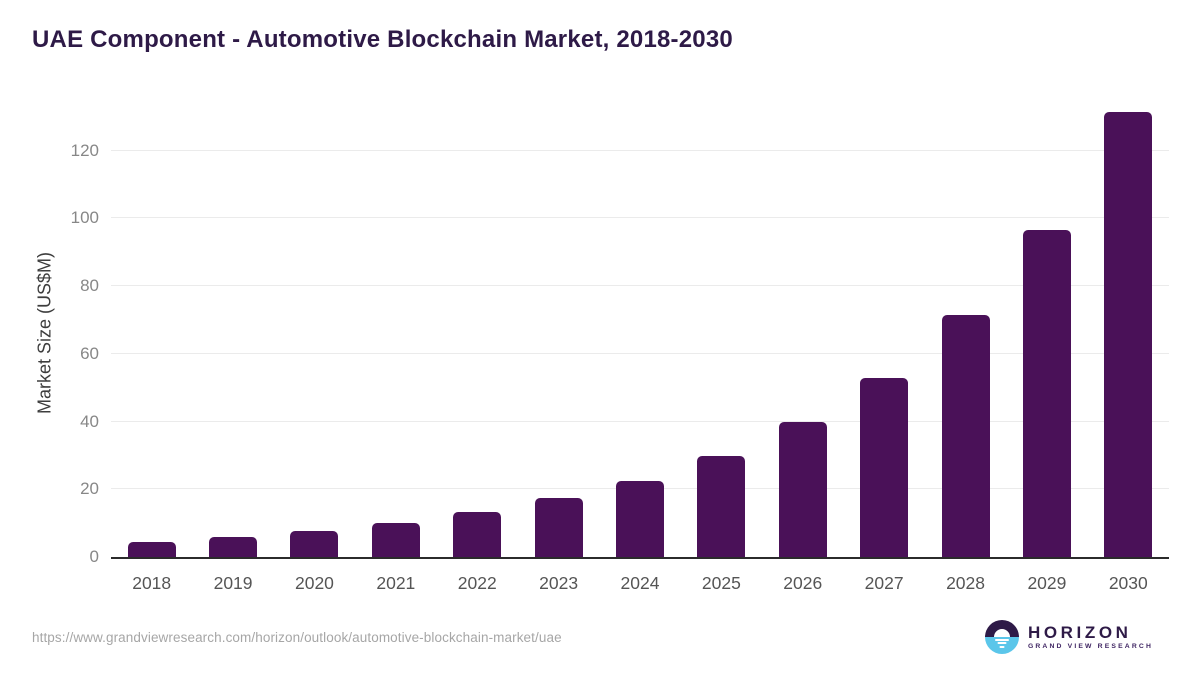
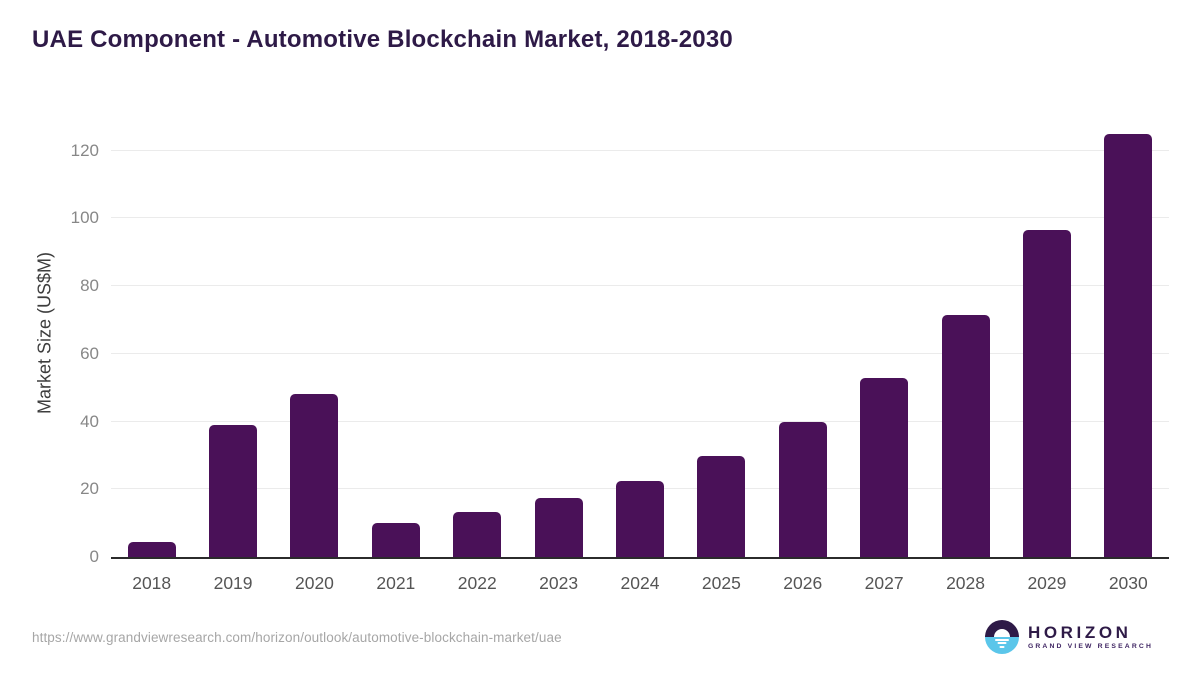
2019: 6 -> 39
2020: 8 -> 48
2030: 132 -> 125
